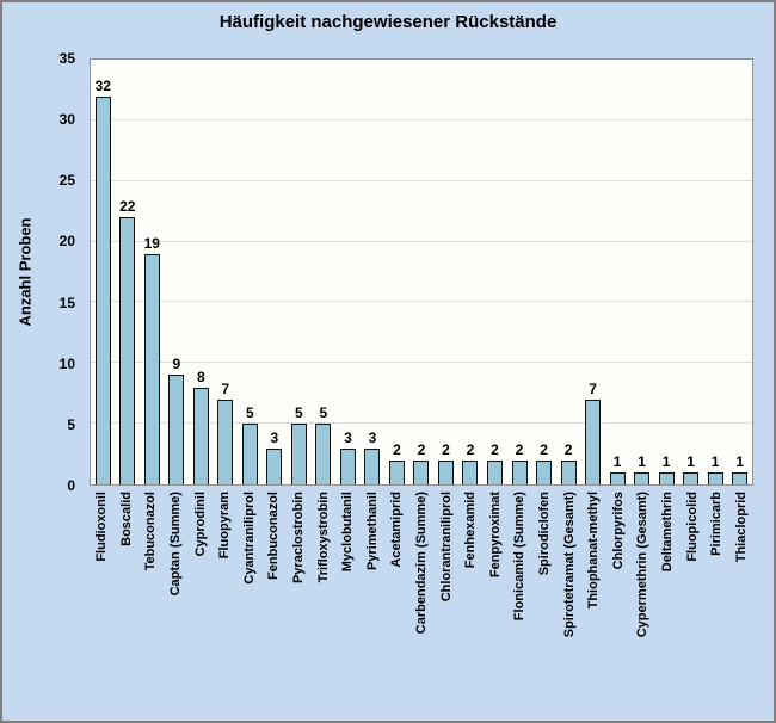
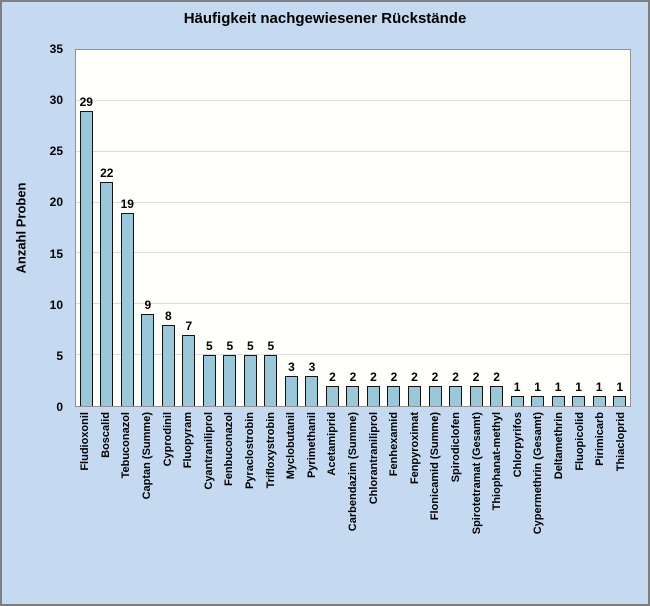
Fludioxonil: 32 -> 29
Fenbuconazol: 3 -> 5
Thiophanat-methyl: 7 -> 2
